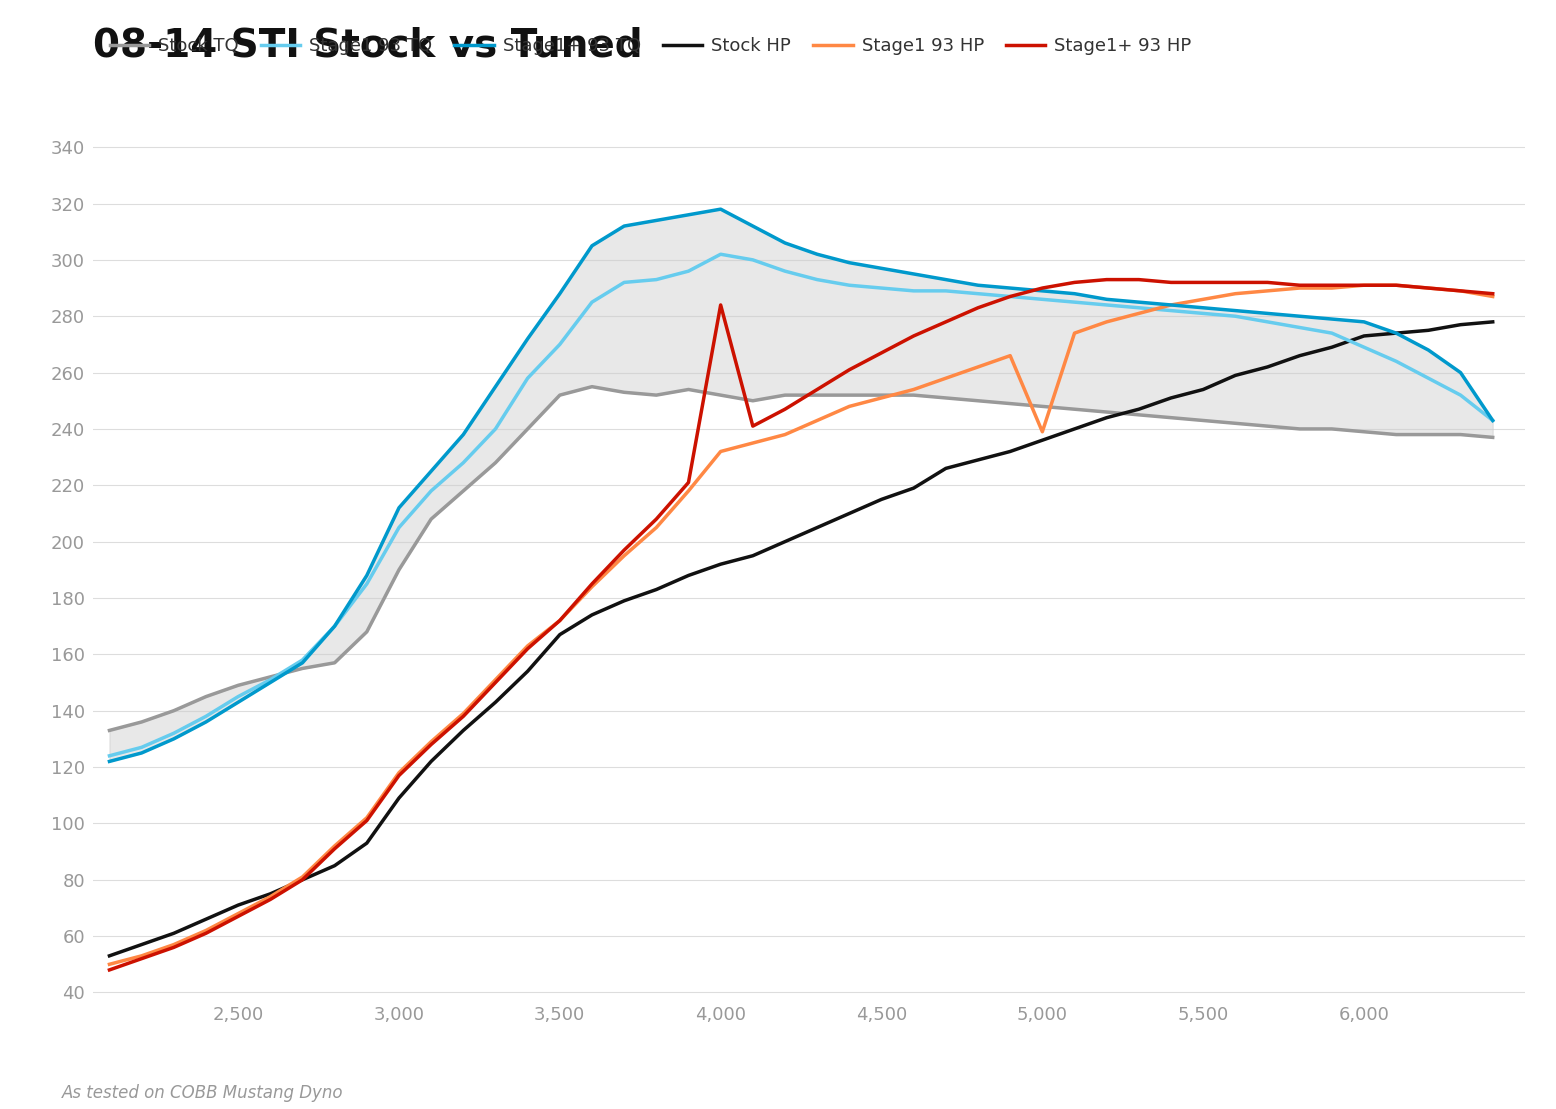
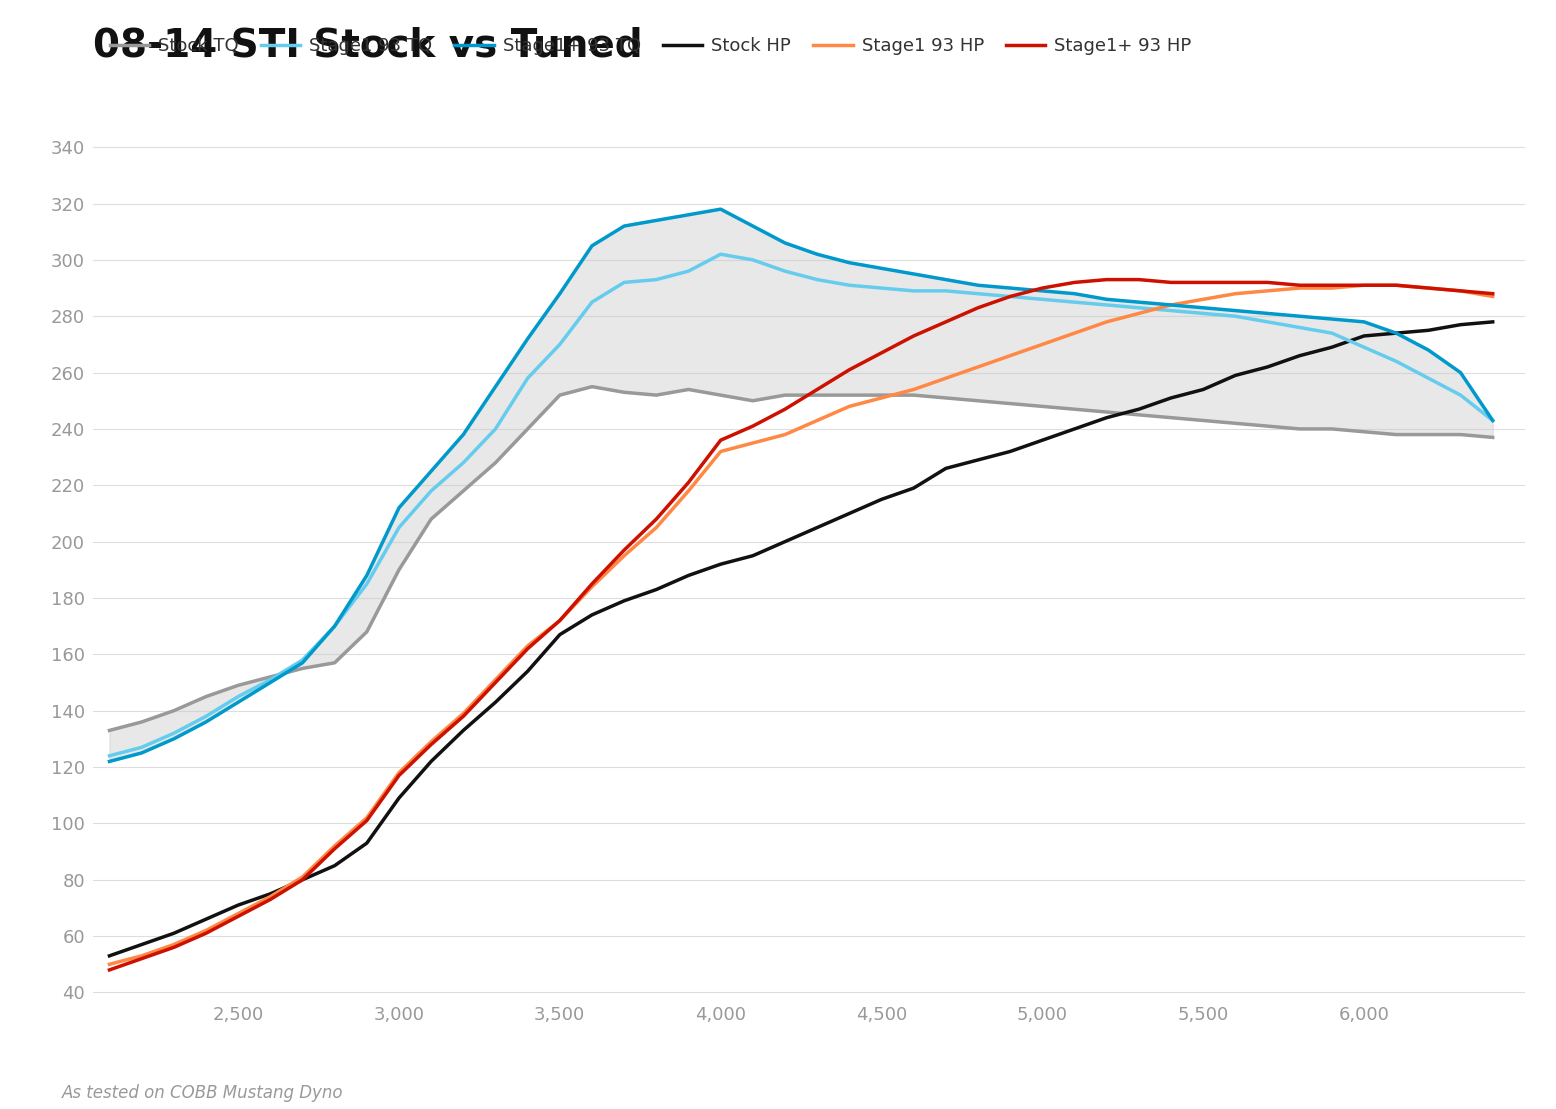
Stage1+ 93 HP/4,000: 284 -> 236
Stage1 93 HP/5,000: 239 -> 270
